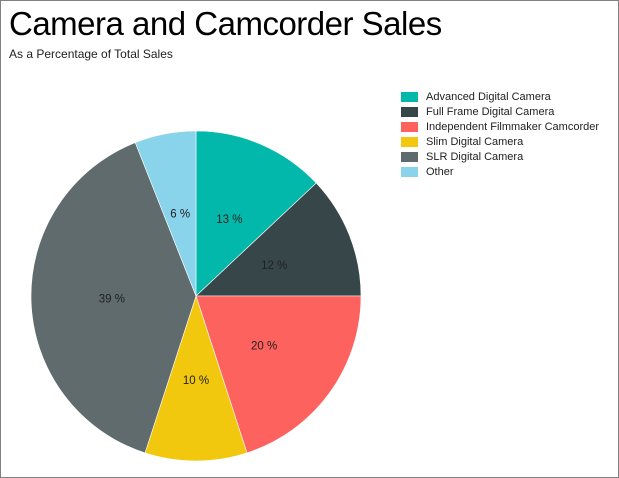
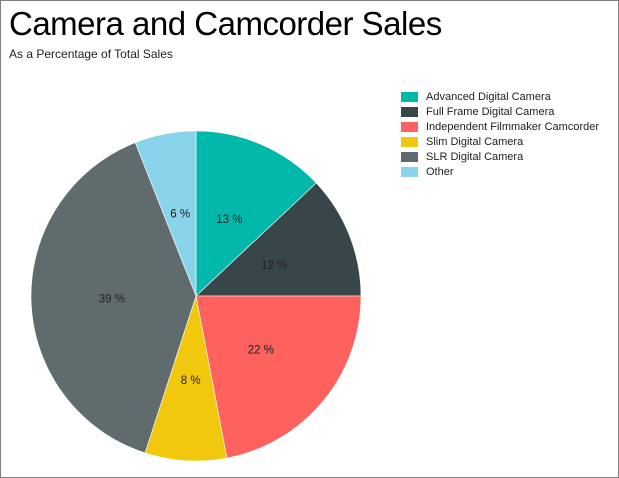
Independent Filmmaker Camcorder: 20 -> 22
Slim Digital Camera: 10 -> 8
